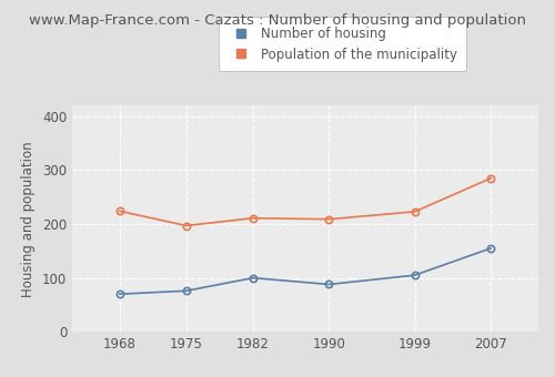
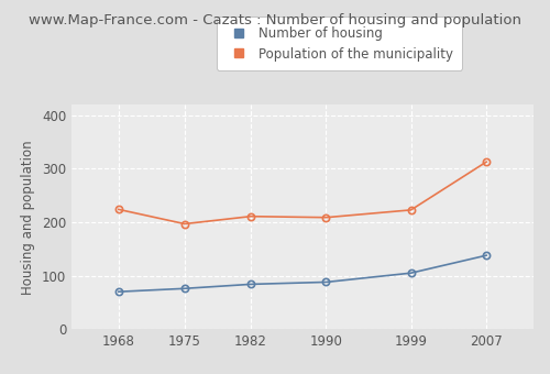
Number of housing/1982: 100 -> 84
Number of housing/2007: 155 -> 138
Population of the municipality/2007: 285 -> 313
